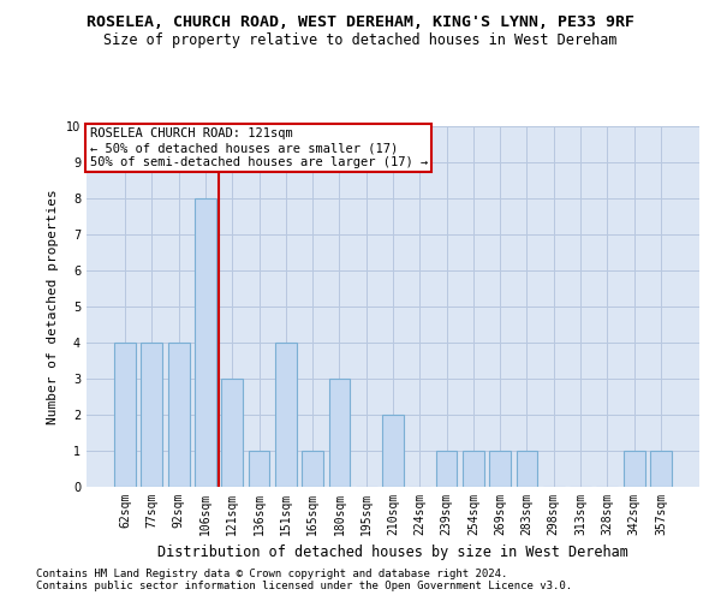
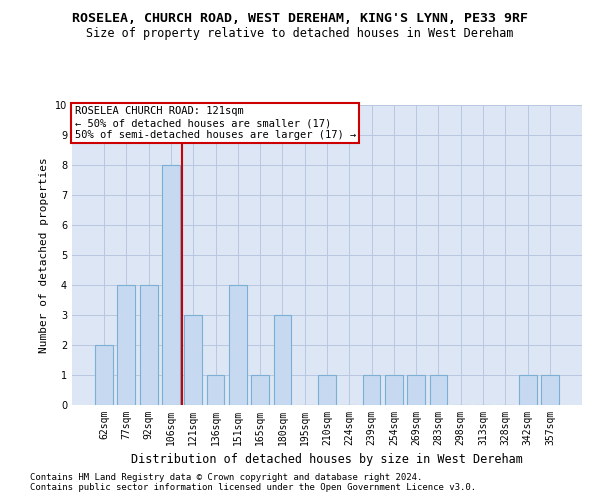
62sqm: 4 -> 2
210sqm: 2 -> 1
